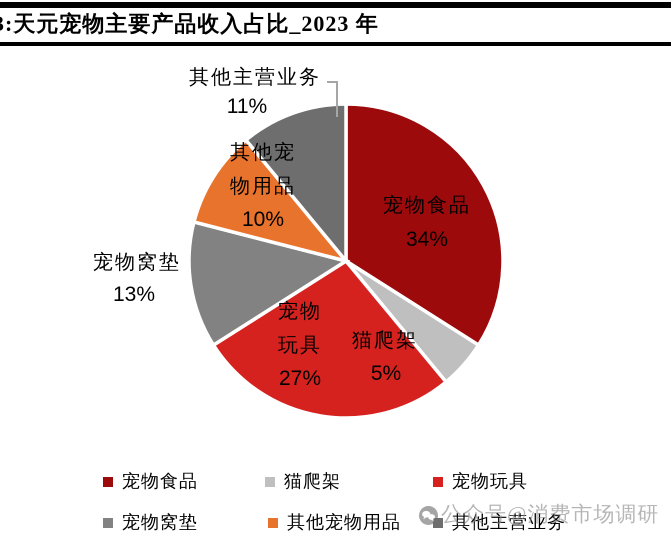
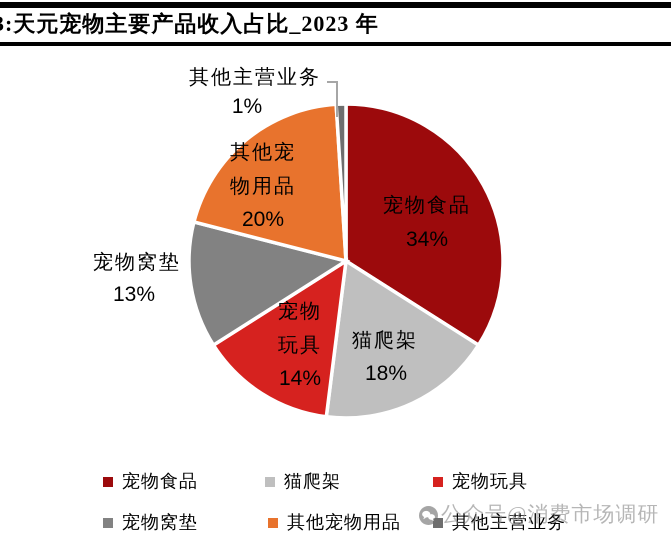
猫爬架: 5% -> 18%
宠物玩具: 27% -> 14%
其他宠物用品: 10% -> 20%
其他主营业务: 11% -> 1%
